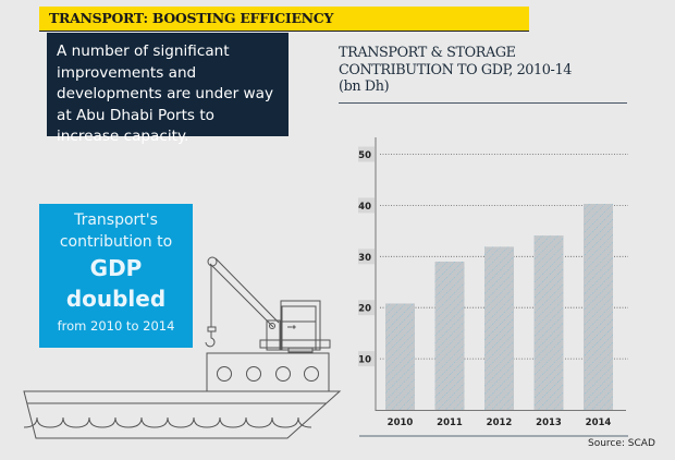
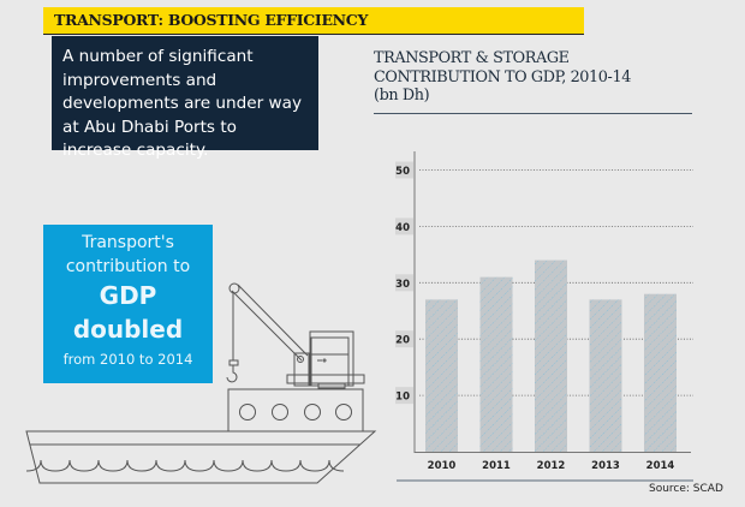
2010: 21 -> 27
2011: 29 -> 31
2012: 32 -> 34
2013: 34 -> 27
2014: 40 -> 28
